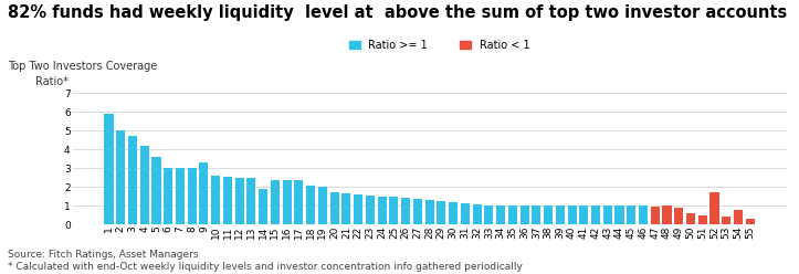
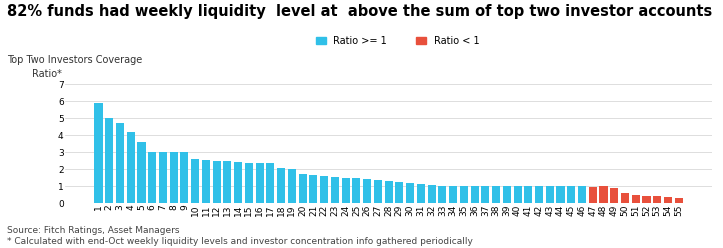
9: 3.3 -> 3.0
14: 1.9 -> 2.5
52: 1.7 -> 0.5
54: 0.8 -> 0.4
